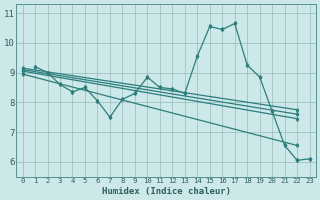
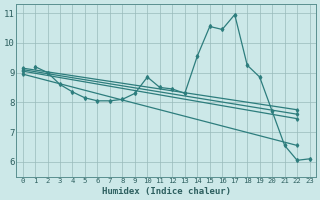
5: 8.50 -> 8.15
7: 7.50 -> 8.05
17: 10.65 -> 10.95
